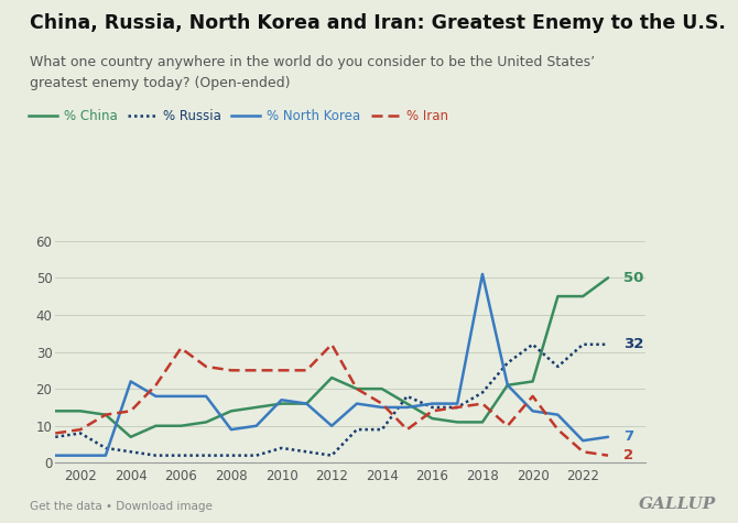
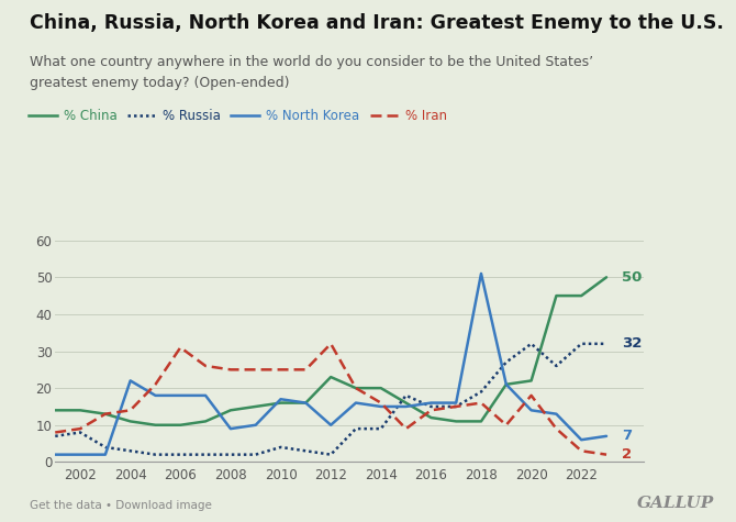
% China/2004: 7 -> 11
